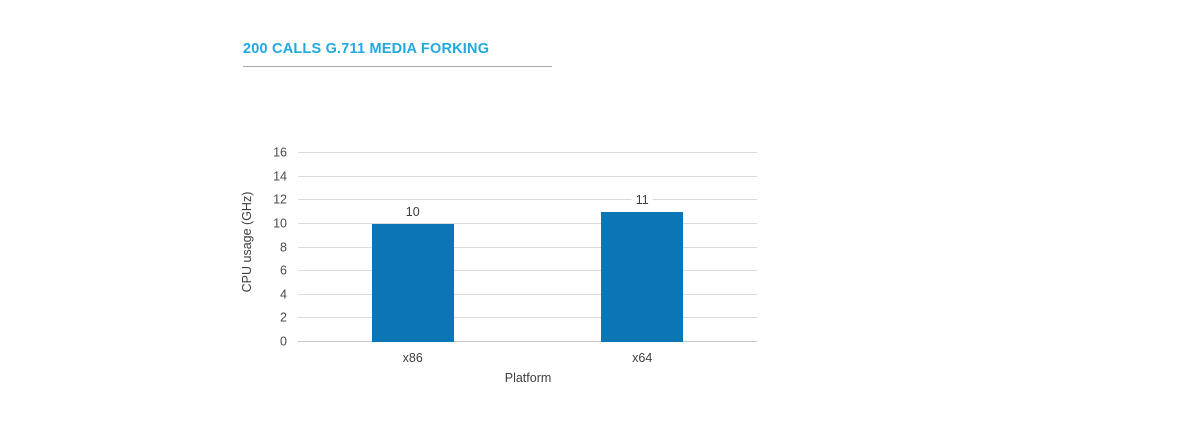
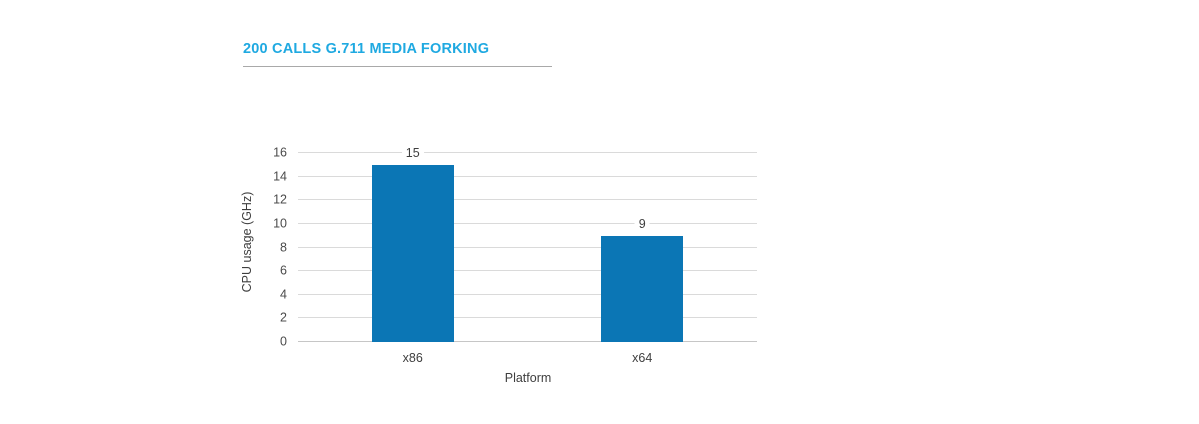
x86: 10 -> 15
x64: 11 -> 9
